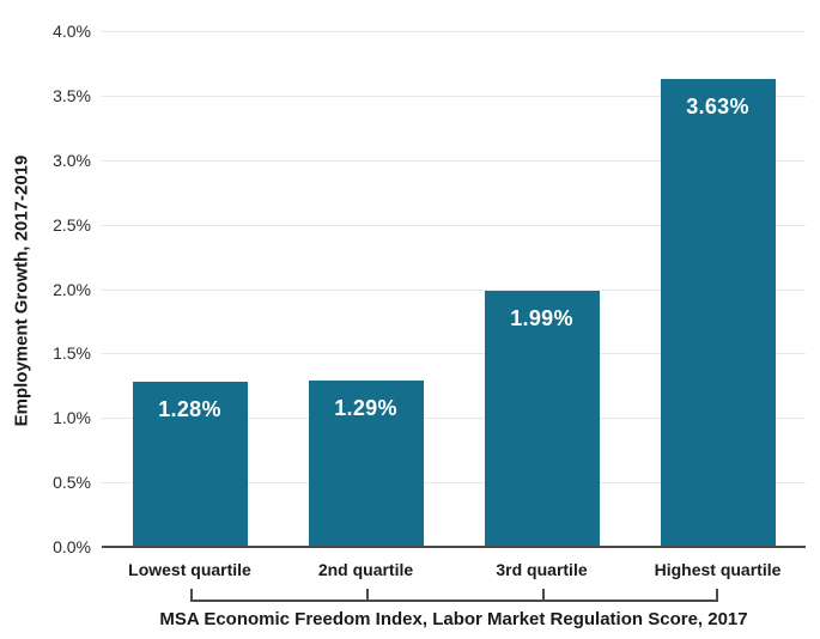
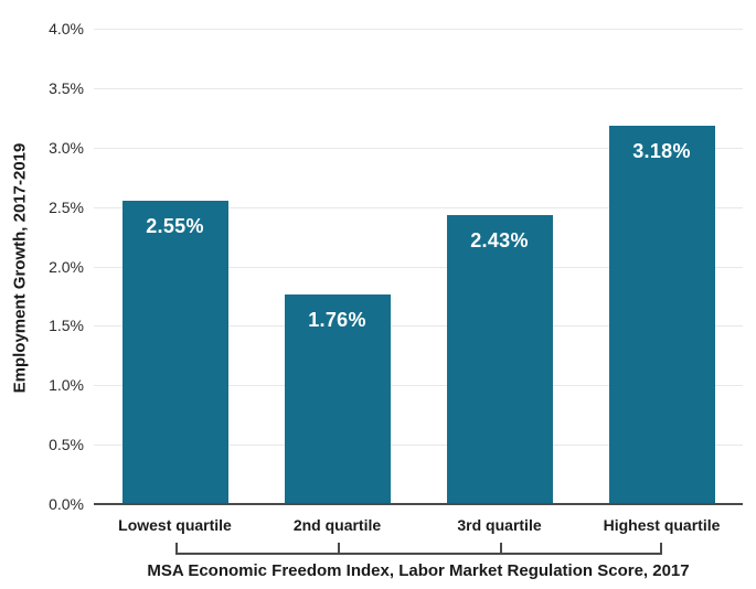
Lowest quartile: 1.28% -> 2.55%
2nd quartile: 1.29% -> 1.76%
3rd quartile: 1.99% -> 2.43%
Highest quartile: 3.63% -> 3.18%
